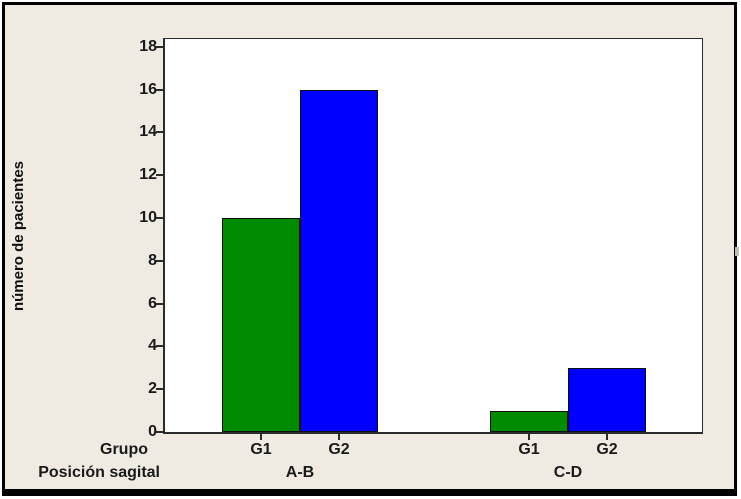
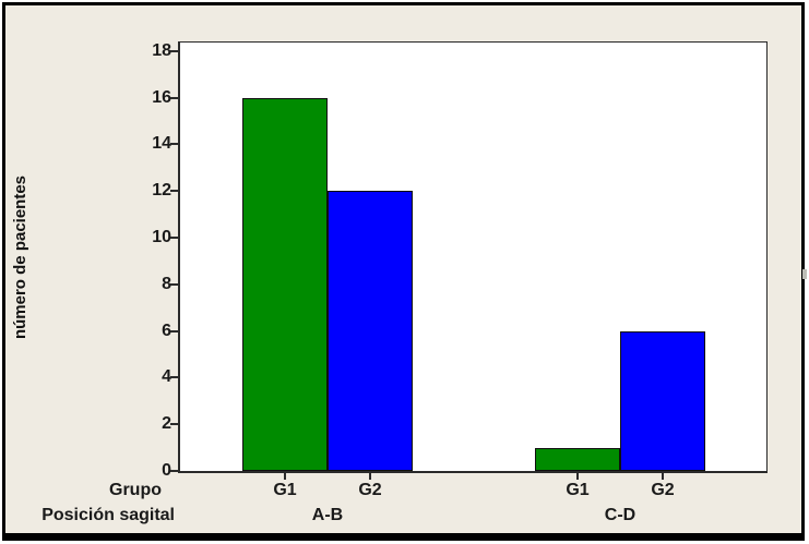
G1/A-B: 10 -> 16
G2/A-B: 16 -> 12
G2/C-D: 3 -> 6
